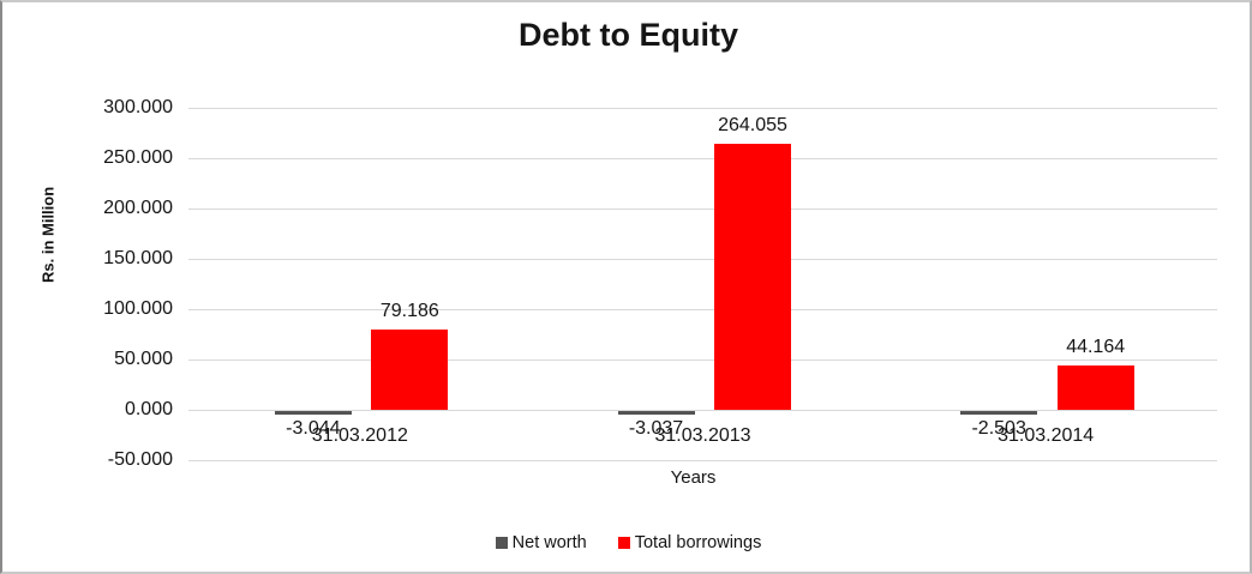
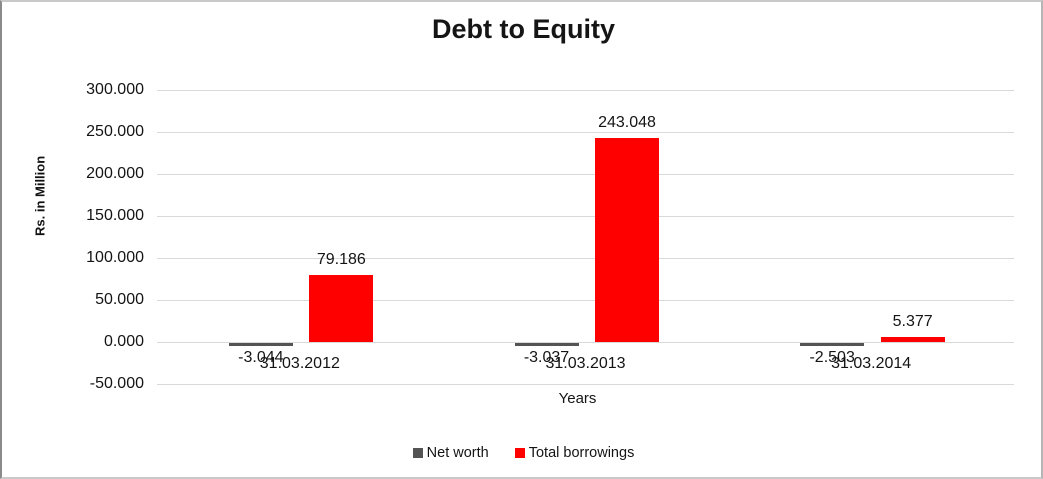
Total borrowings/31.03.2013: 264.055 -> 243.048
Total borrowings/31.03.2014: 44.164 -> 5.377
